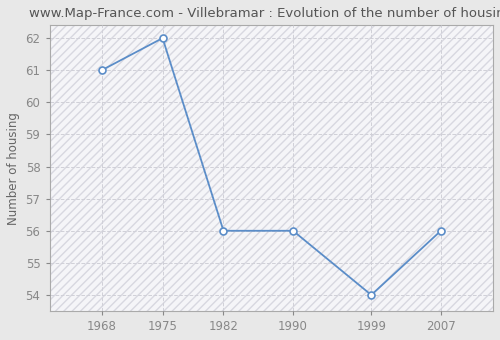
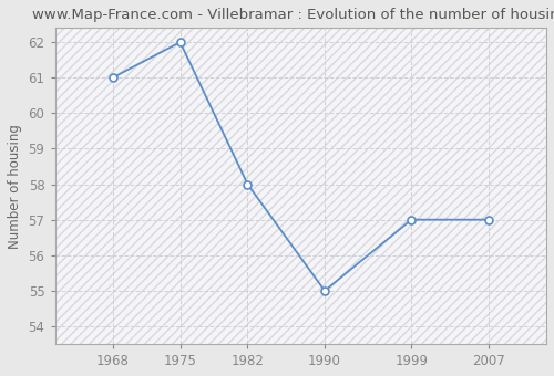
1982: 56 -> 58
1990: 56 -> 55
1999: 54 -> 57
2007: 56 -> 57
